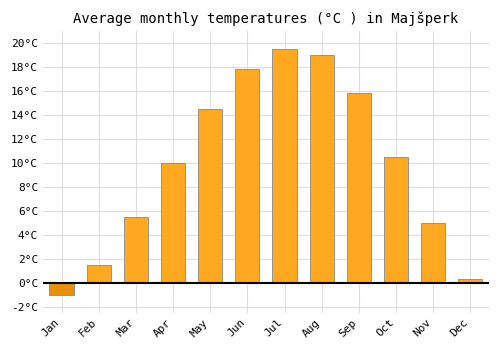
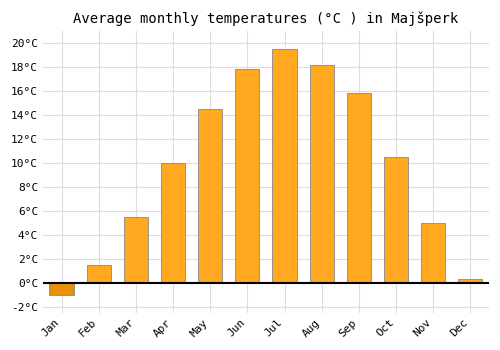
Aug: 19.0°C -> 18.2°C
